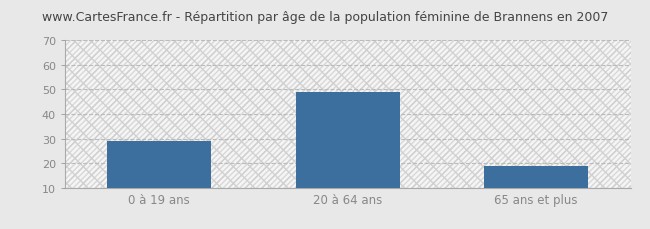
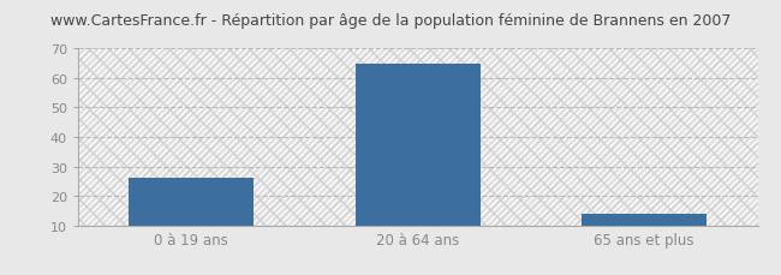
0 à 19 ans: 29 -> 26
20 à 64 ans: 49 -> 65
65 ans et plus: 19 -> 14
